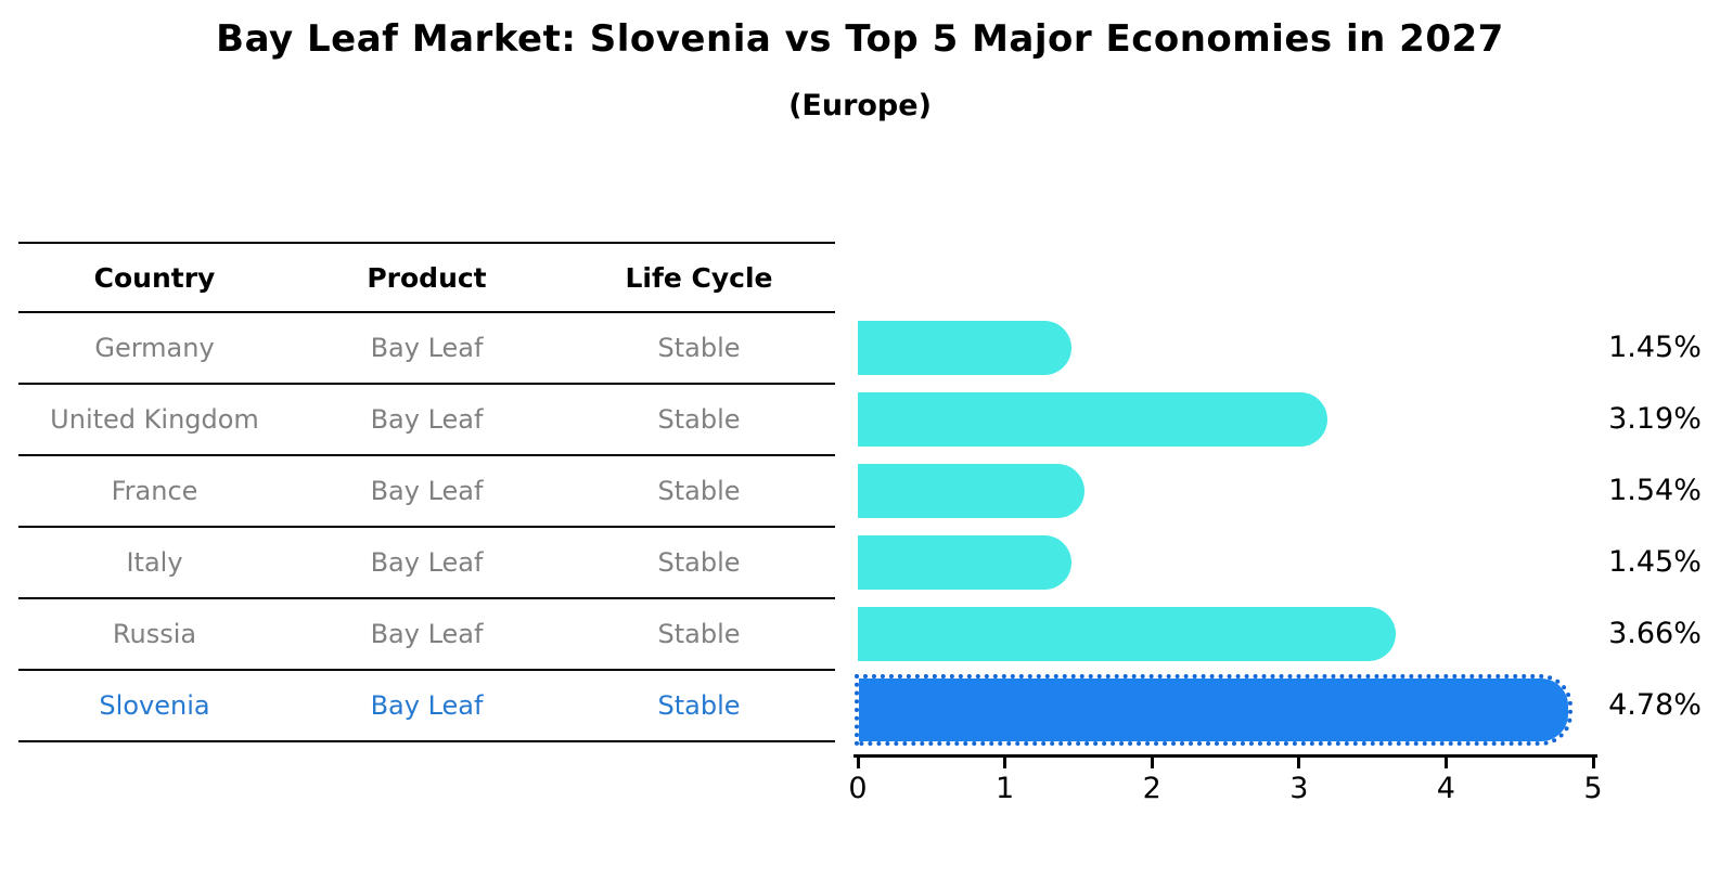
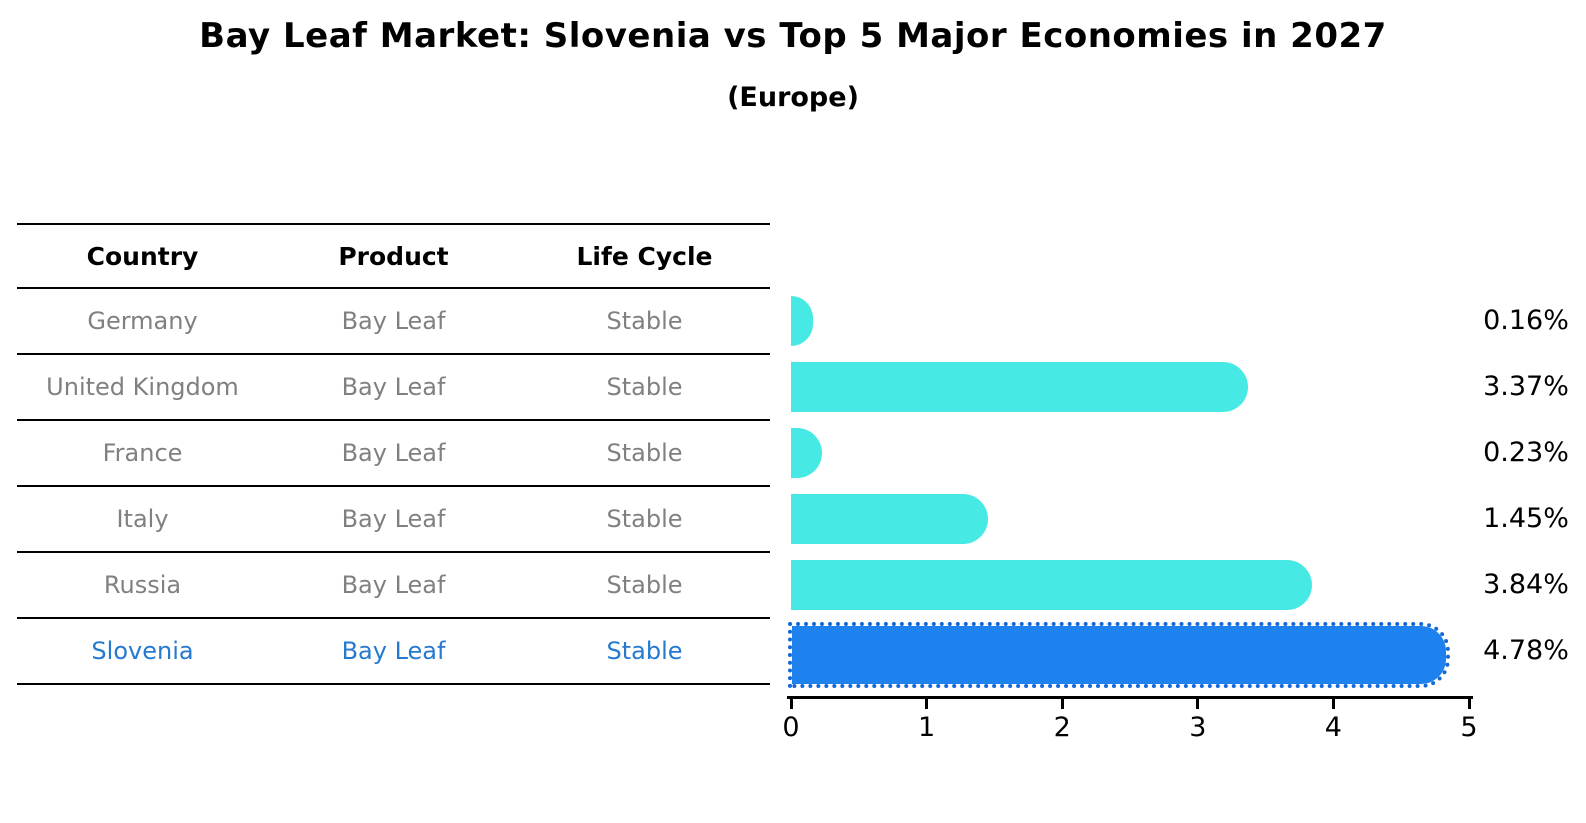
Germany: 1.45% -> 0.16%
United Kingdom: 3.19% -> 3.37%
France: 1.54% -> 0.23%
Russia: 3.66% -> 3.84%
